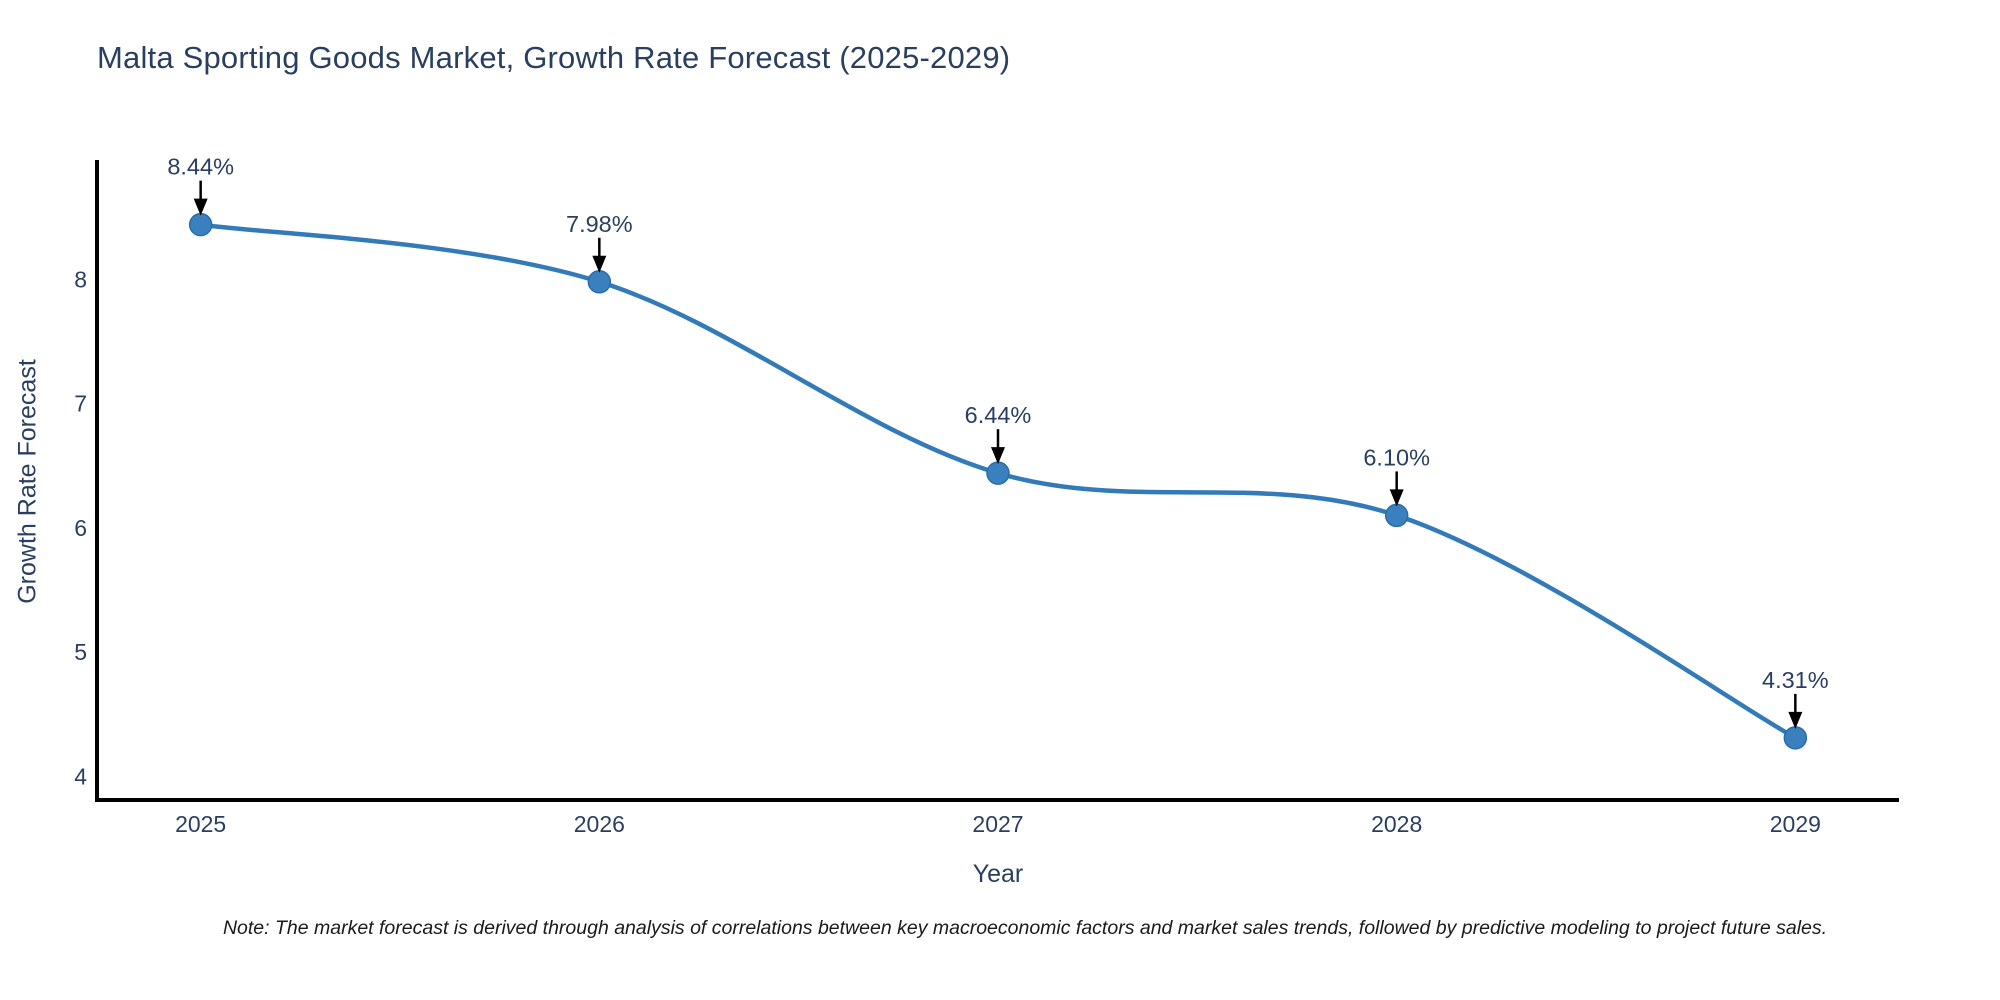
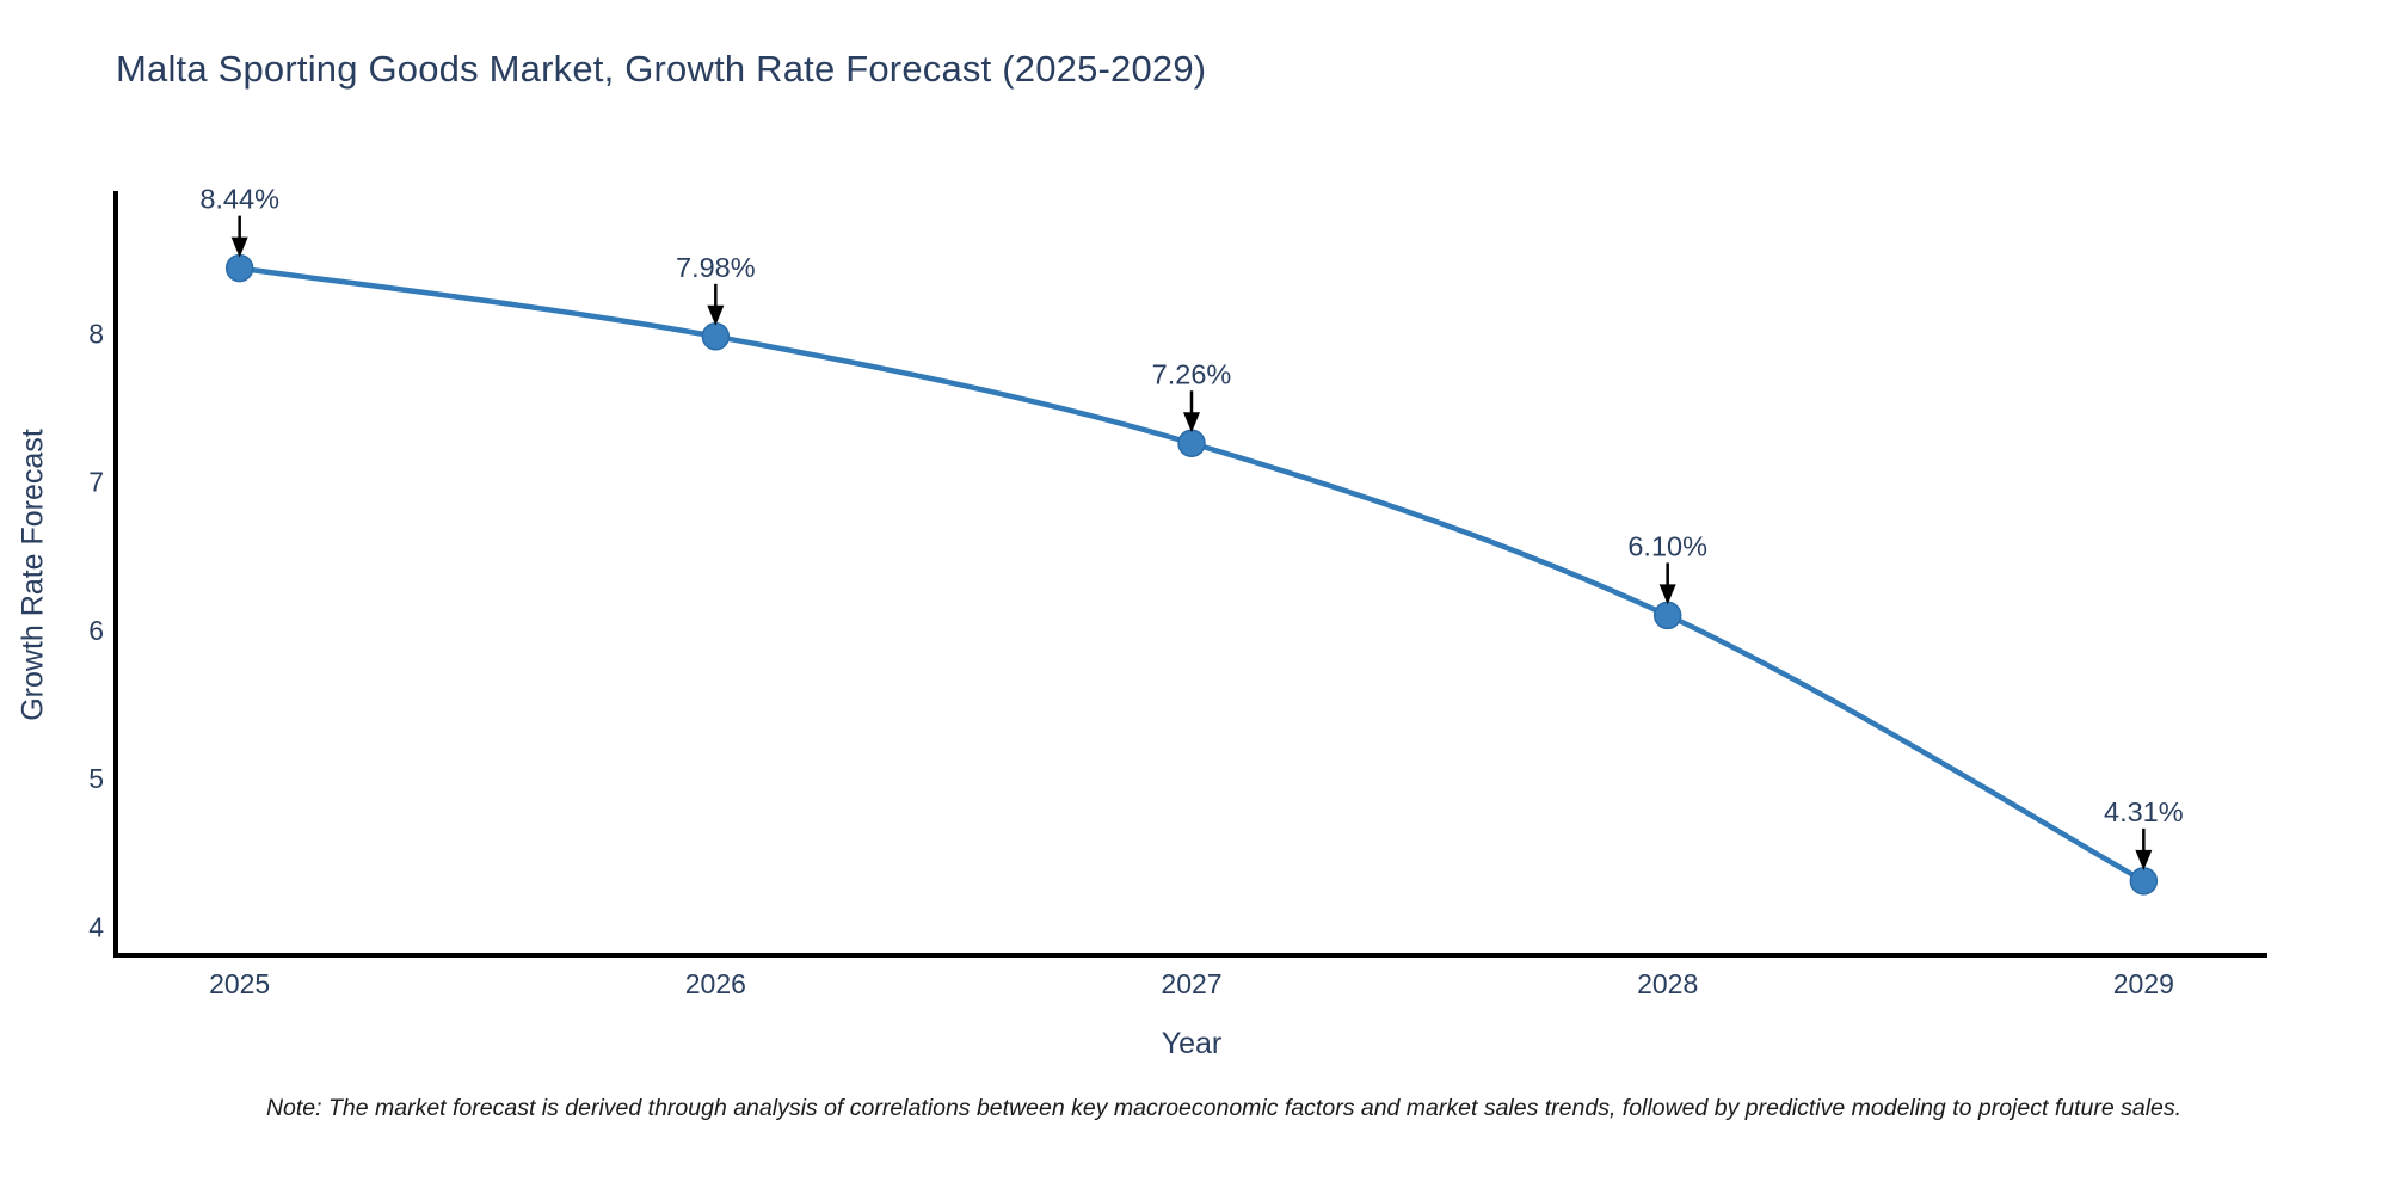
2027: 6.44% -> 7.26%
